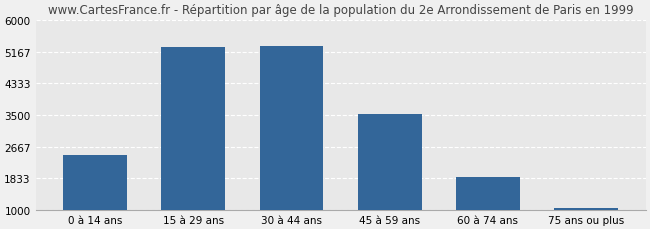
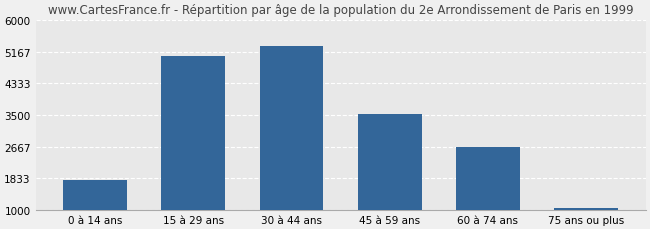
0 à 14 ans: 2450 -> 1800
15 à 29 ans: 5280 -> 5050
60 à 74 ans: 1870 -> 2650
